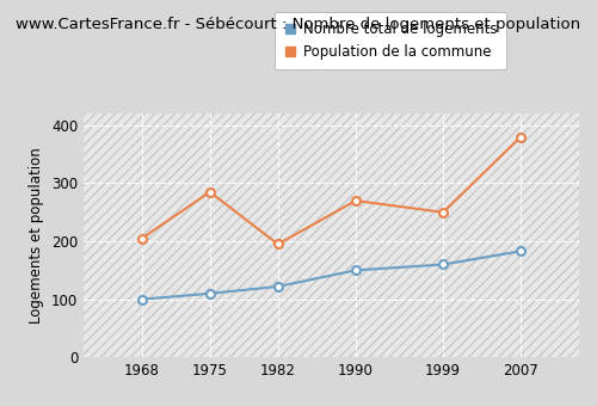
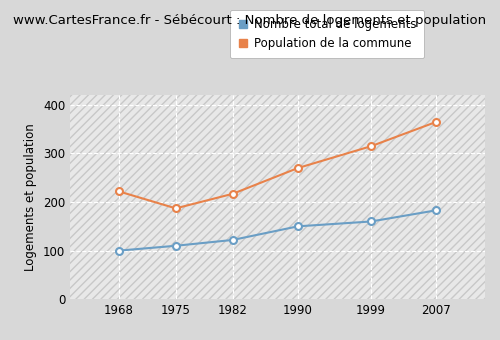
Population de la commune/1968: 205 -> 222
Population de la commune/1975: 285 -> 187
Population de la commune/1982: 195 -> 217
Population de la commune/1999: 250 -> 315
Population de la commune/2007: 380 -> 365
